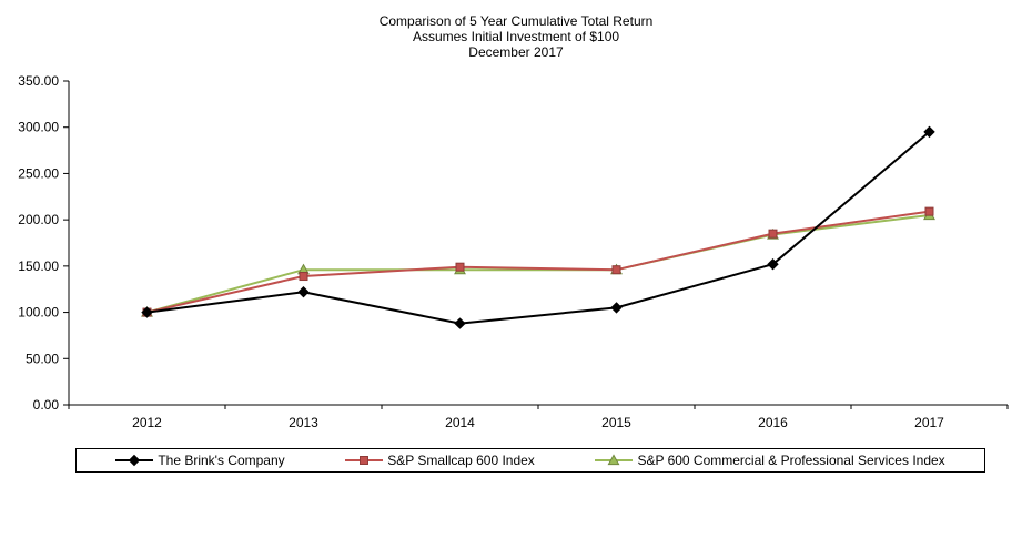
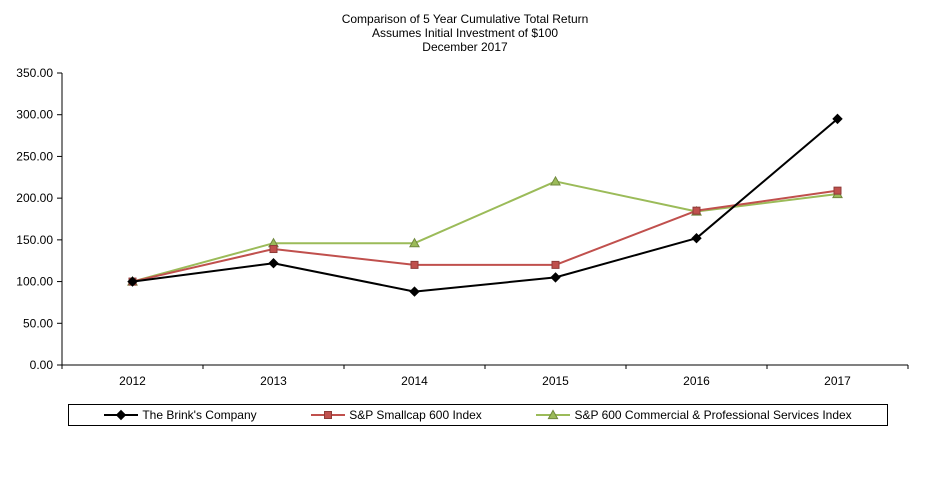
S&P Smallcap 600 Index/2014: 150 -> 120
S&P Smallcap 600 Index/2015: 150 -> 120
S&P 600 Commercial & Professional Services Index/2015: 150 -> 220
